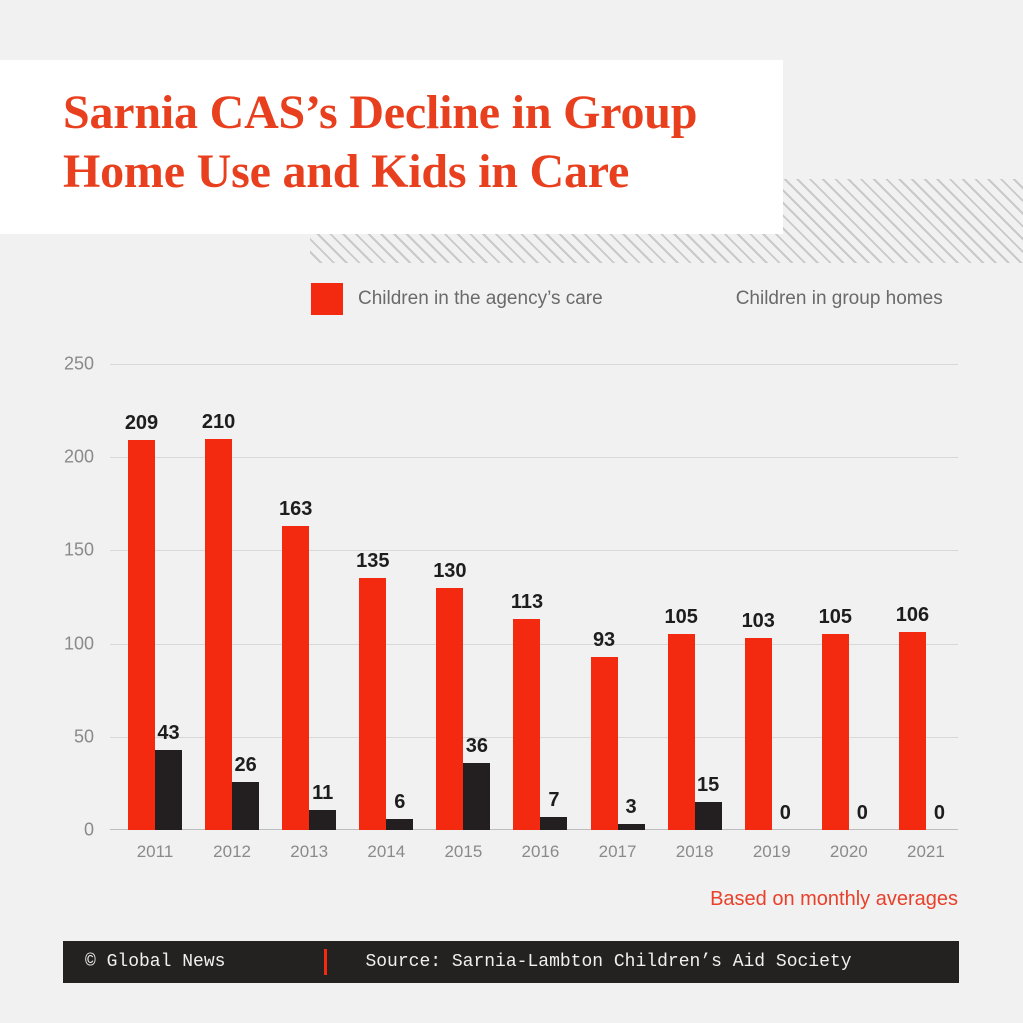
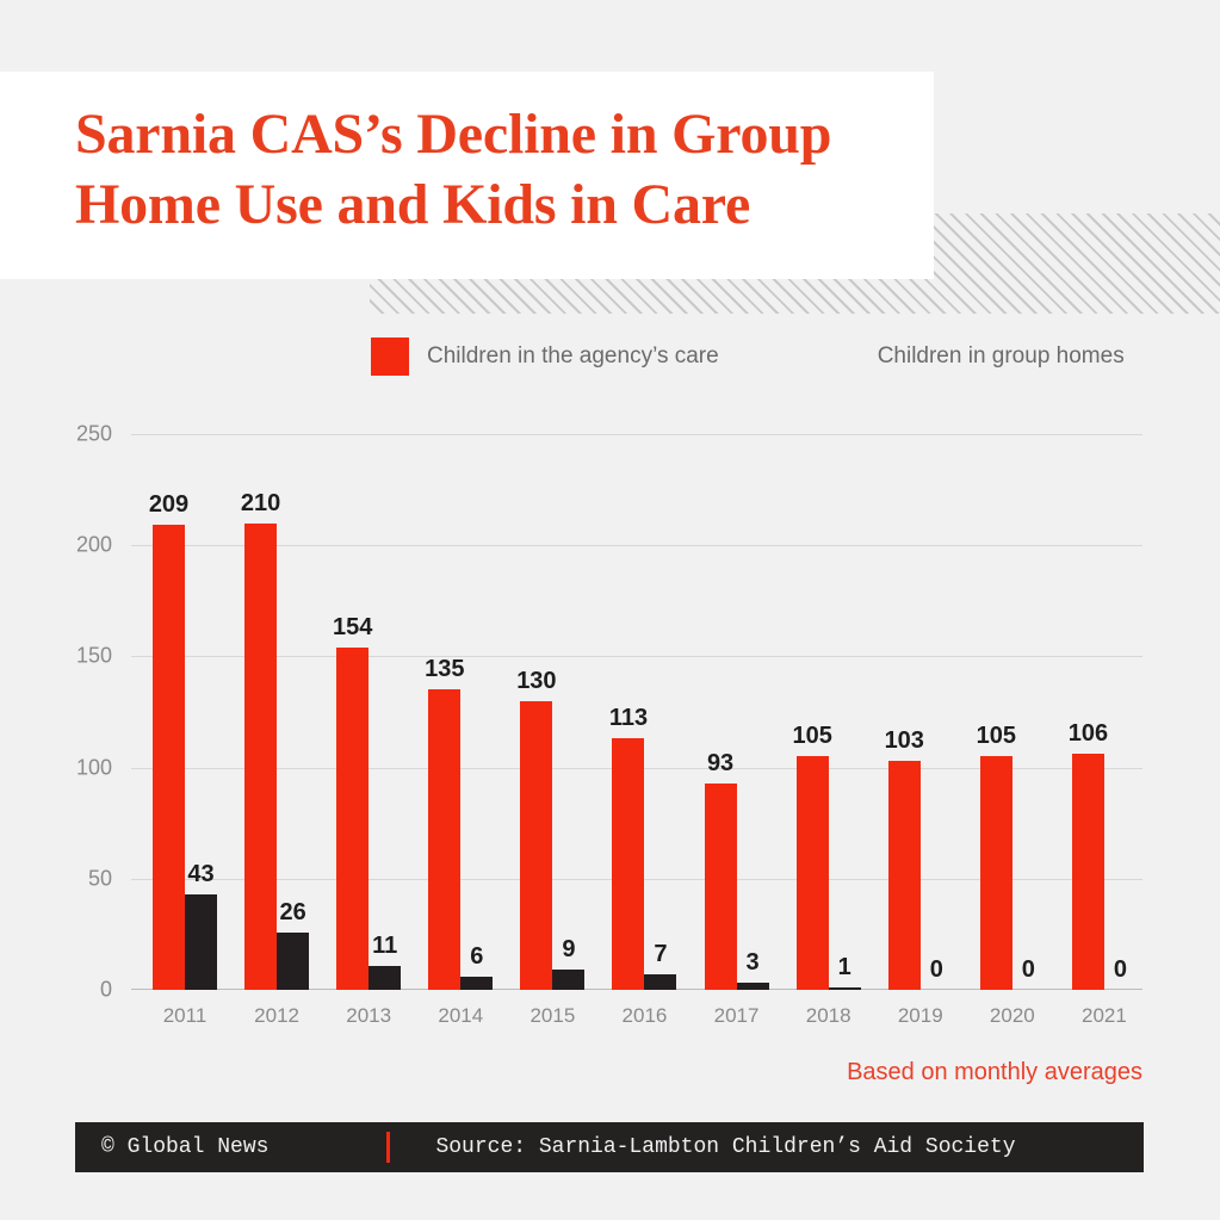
Children in the agency’s care/2013: 163 -> 154
Children in group homes/2015: 36 -> 9
Children in group homes/2018: 15 -> 1
